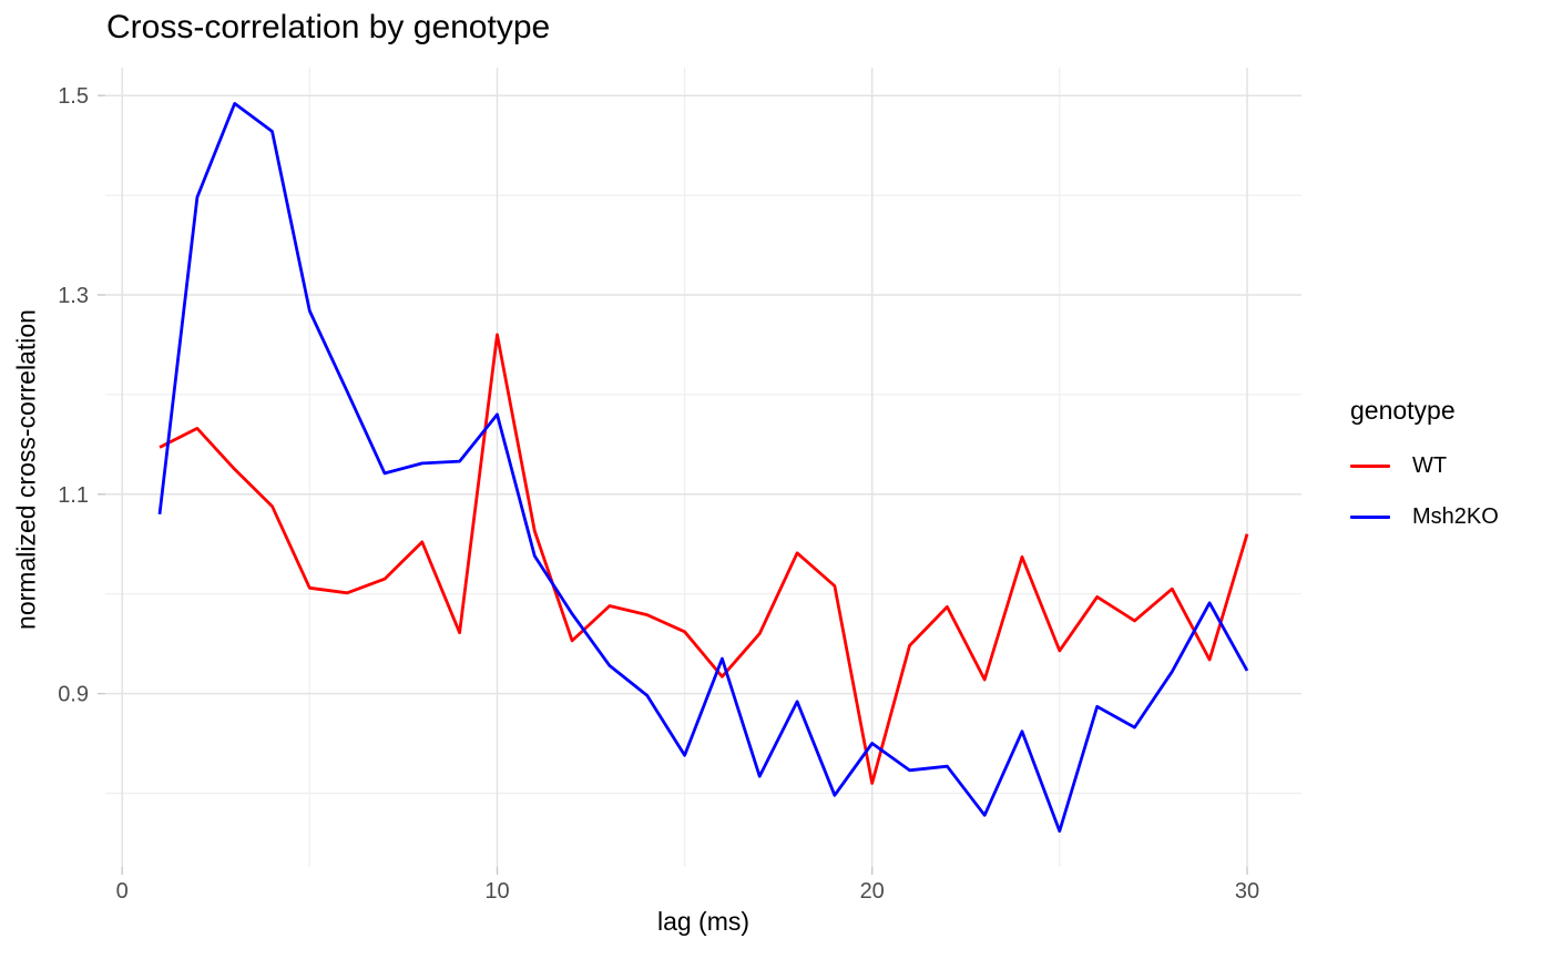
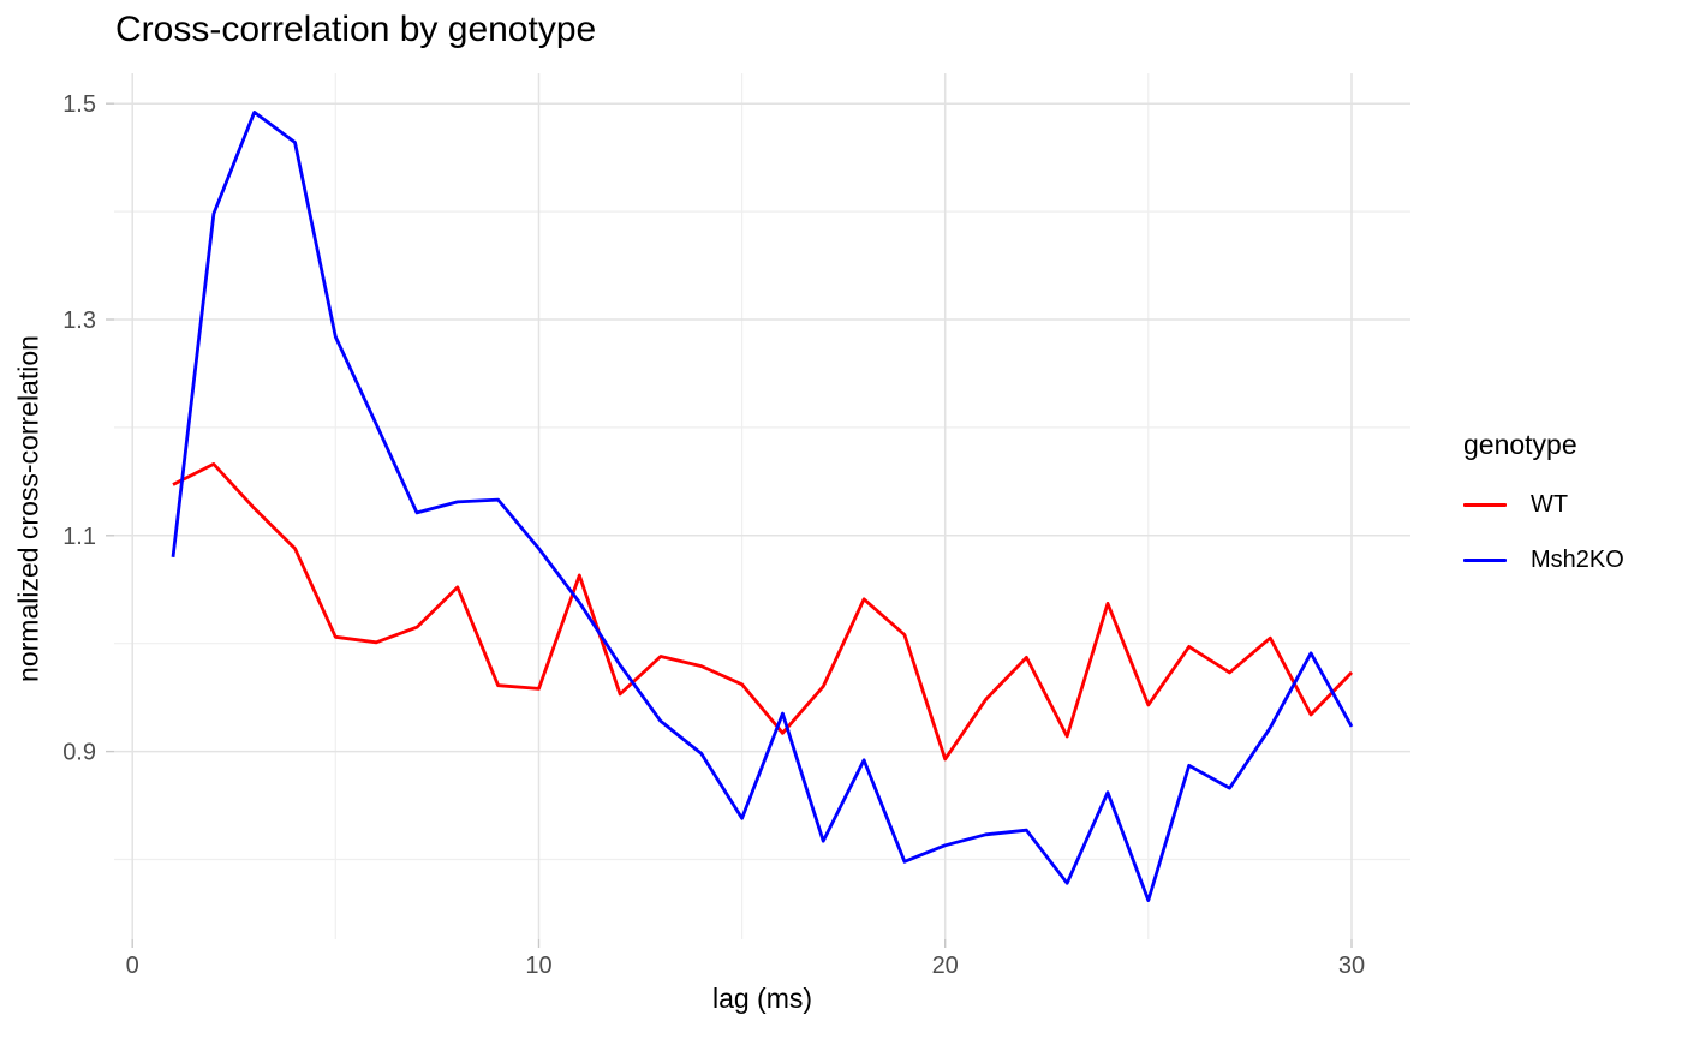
WT/10: 1.26 -> 0.96
Msh2KO/10: 1.18 -> 1.09
WT/20: 0.81 -> 0.89
Msh2KO/20: 0.85 -> 0.81
WT/30: 1.06 -> 0.97
